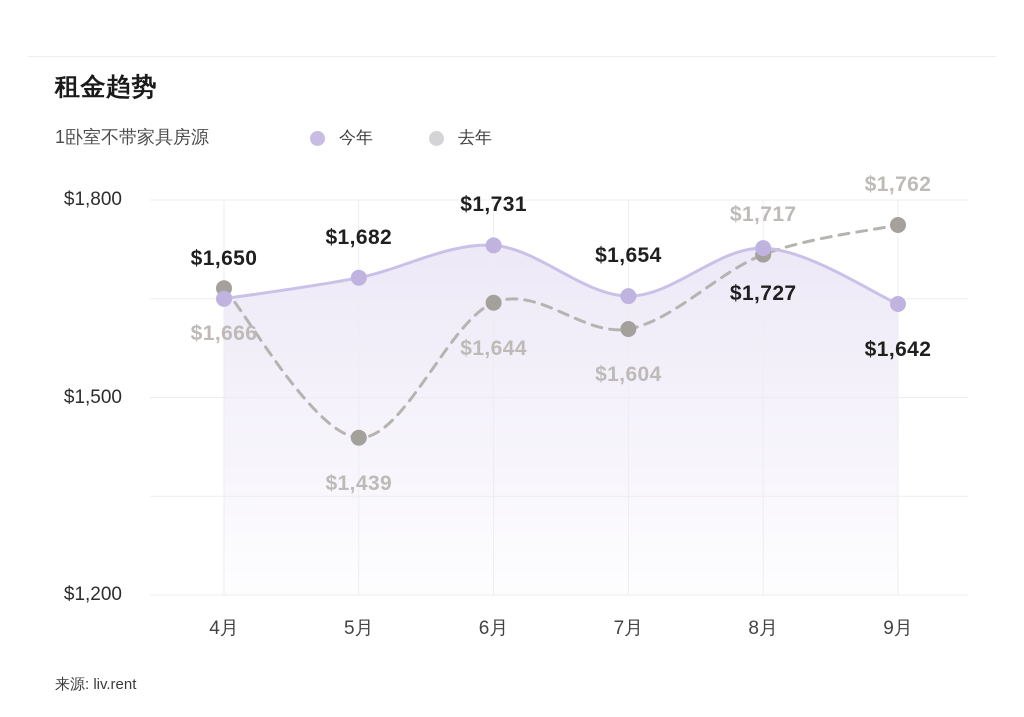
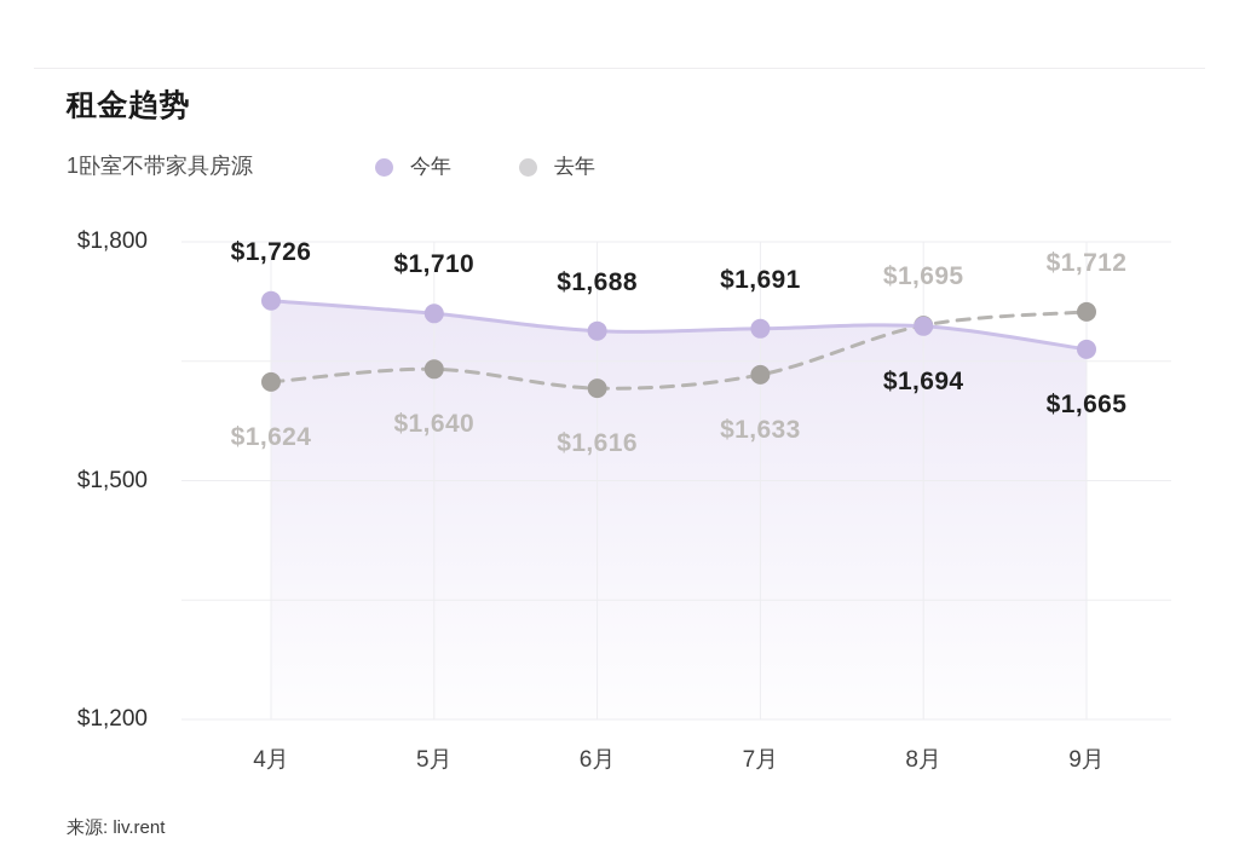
今年/4月: $1,650 -> $1,726
去年/4月: $1,666 -> $1,624
今年/5月: $1,682 -> $1,710
去年/5月: $1,439 -> $1,640
今年/6月: $1,731 -> $1,688
去年/6月: $1,644 -> $1,616
今年/7月: $1,654 -> $1,691
去年/7月: $1,604 -> $1,633
今年/8月: $1,727 -> $1,694
去年/8月: $1,717 -> $1,695
今年/9月: $1,642 -> $1,665
去年/9月: $1,762 -> $1,712
